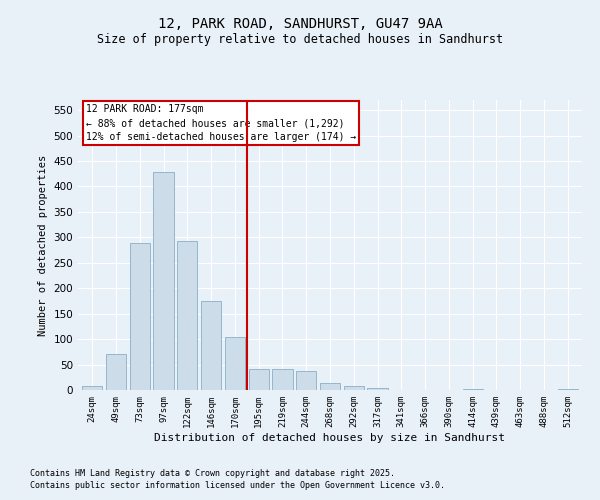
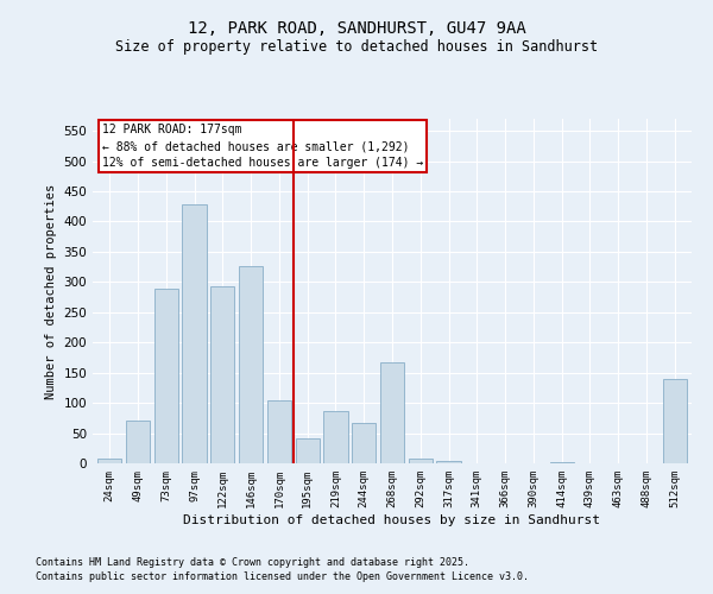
146sqm: 175 -> 326
219sqm: 42 -> 86
244sqm: 38 -> 66
268sqm: 14 -> 168
512sqm: 2 -> 140
